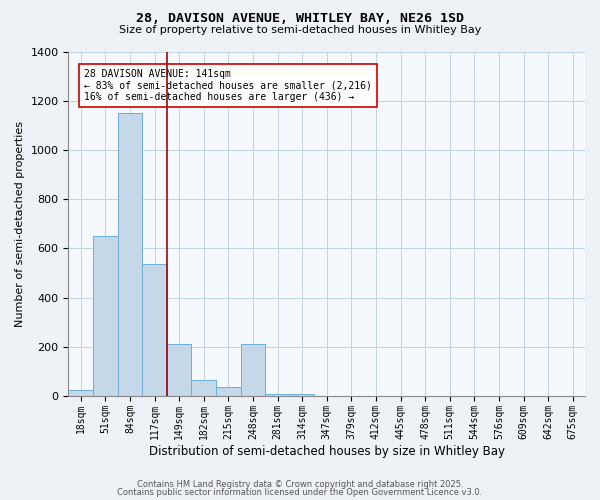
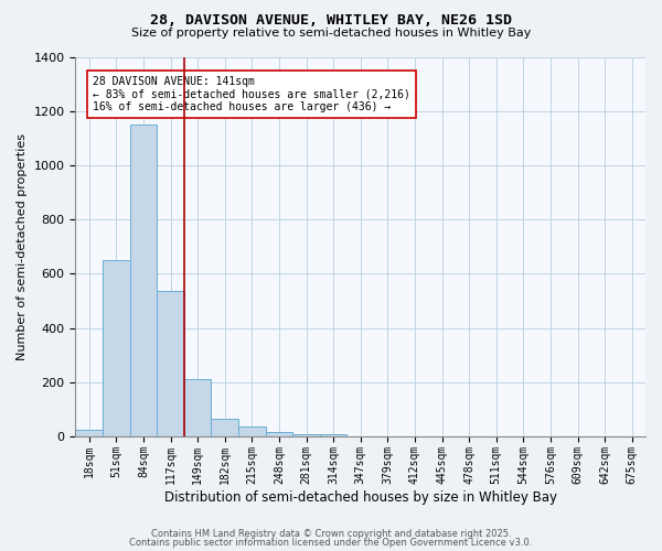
248sqm: 210 -> 18
